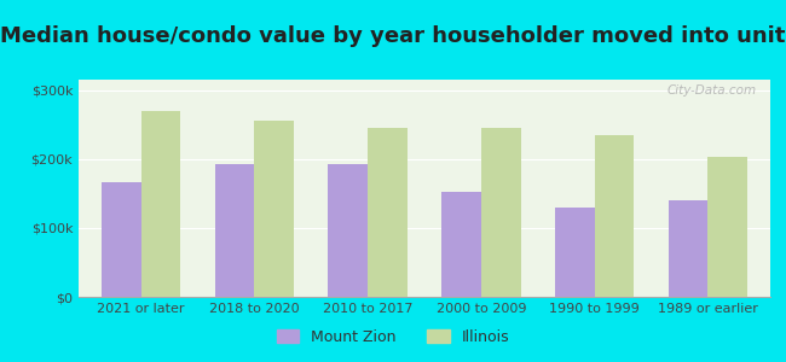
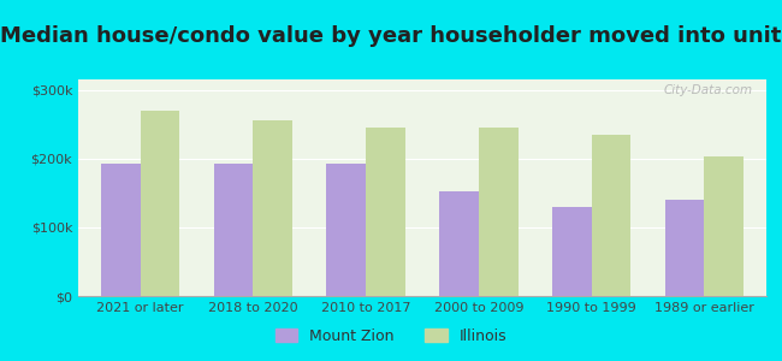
Mount Zion/2021 or later: $166k -> $193k
